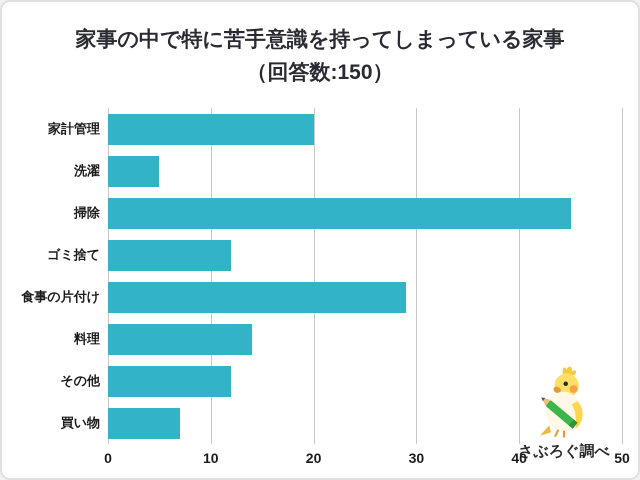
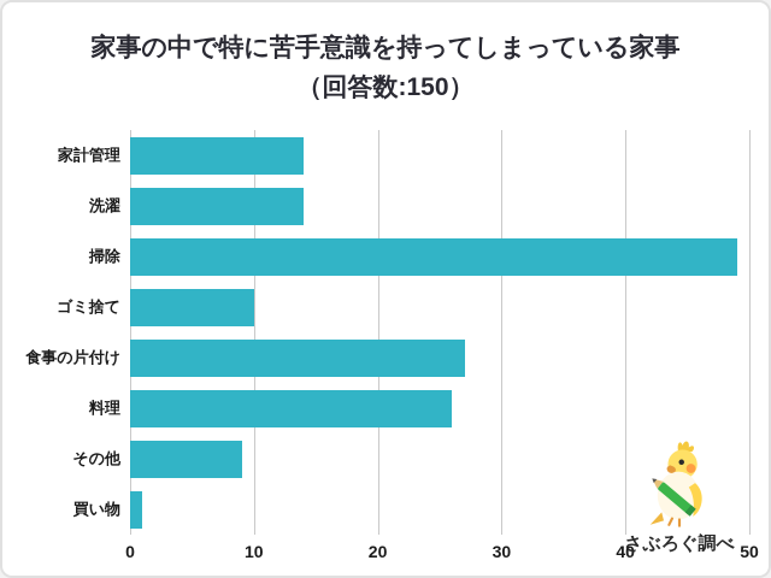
家計管理: 20 -> 14
洗濯: 5 -> 14
掃除: 45 -> 49
ゴミ捨て: 12 -> 10
食事の片付け: 29 -> 27
料理: 14 -> 26
その他: 12 -> 9
買い物: 7 -> 1
